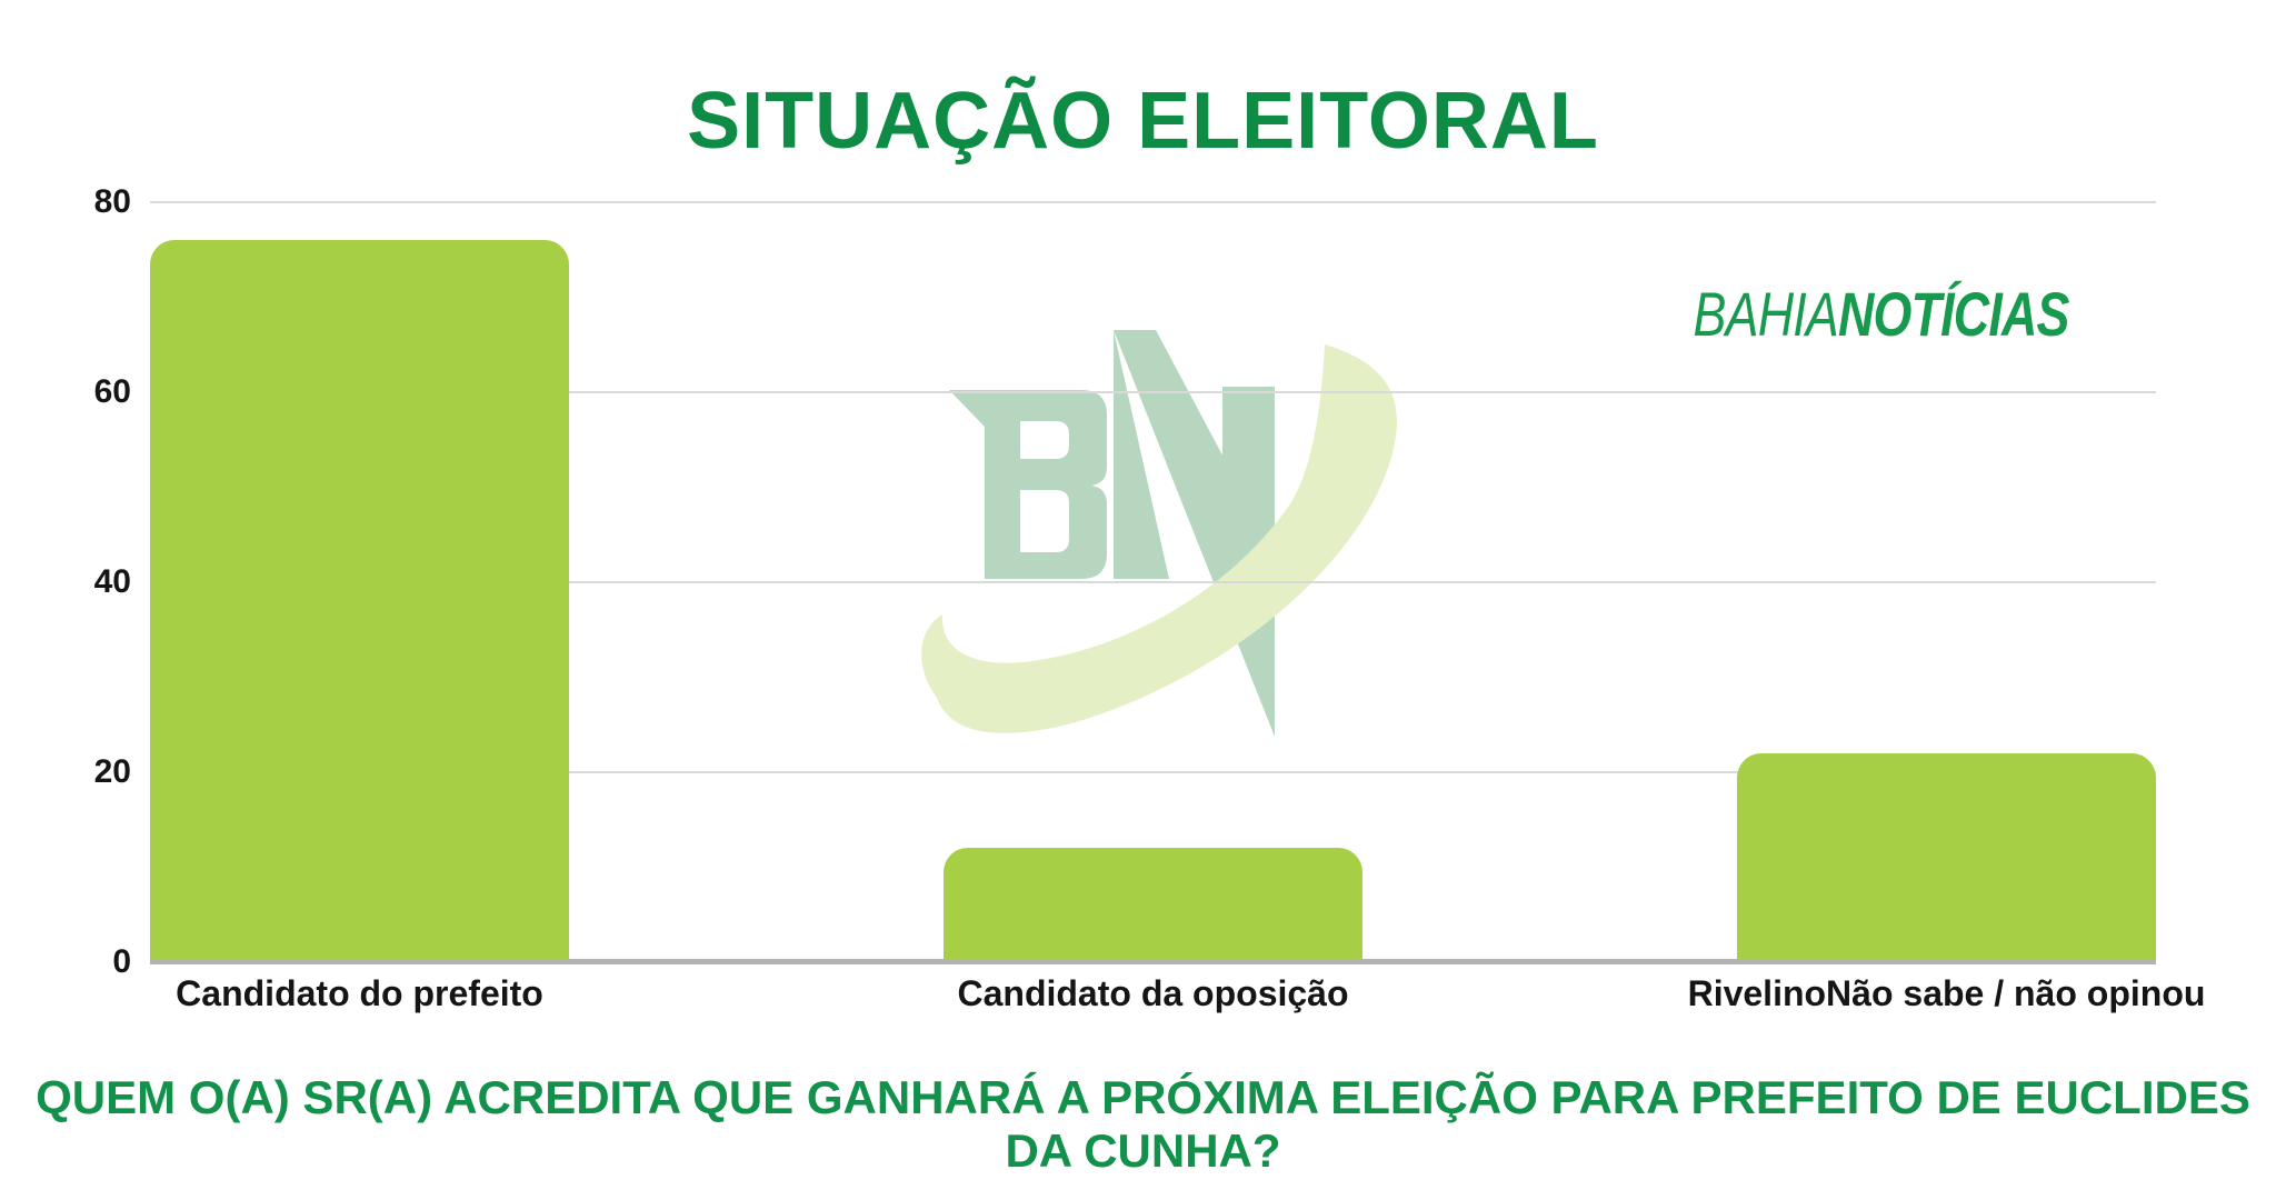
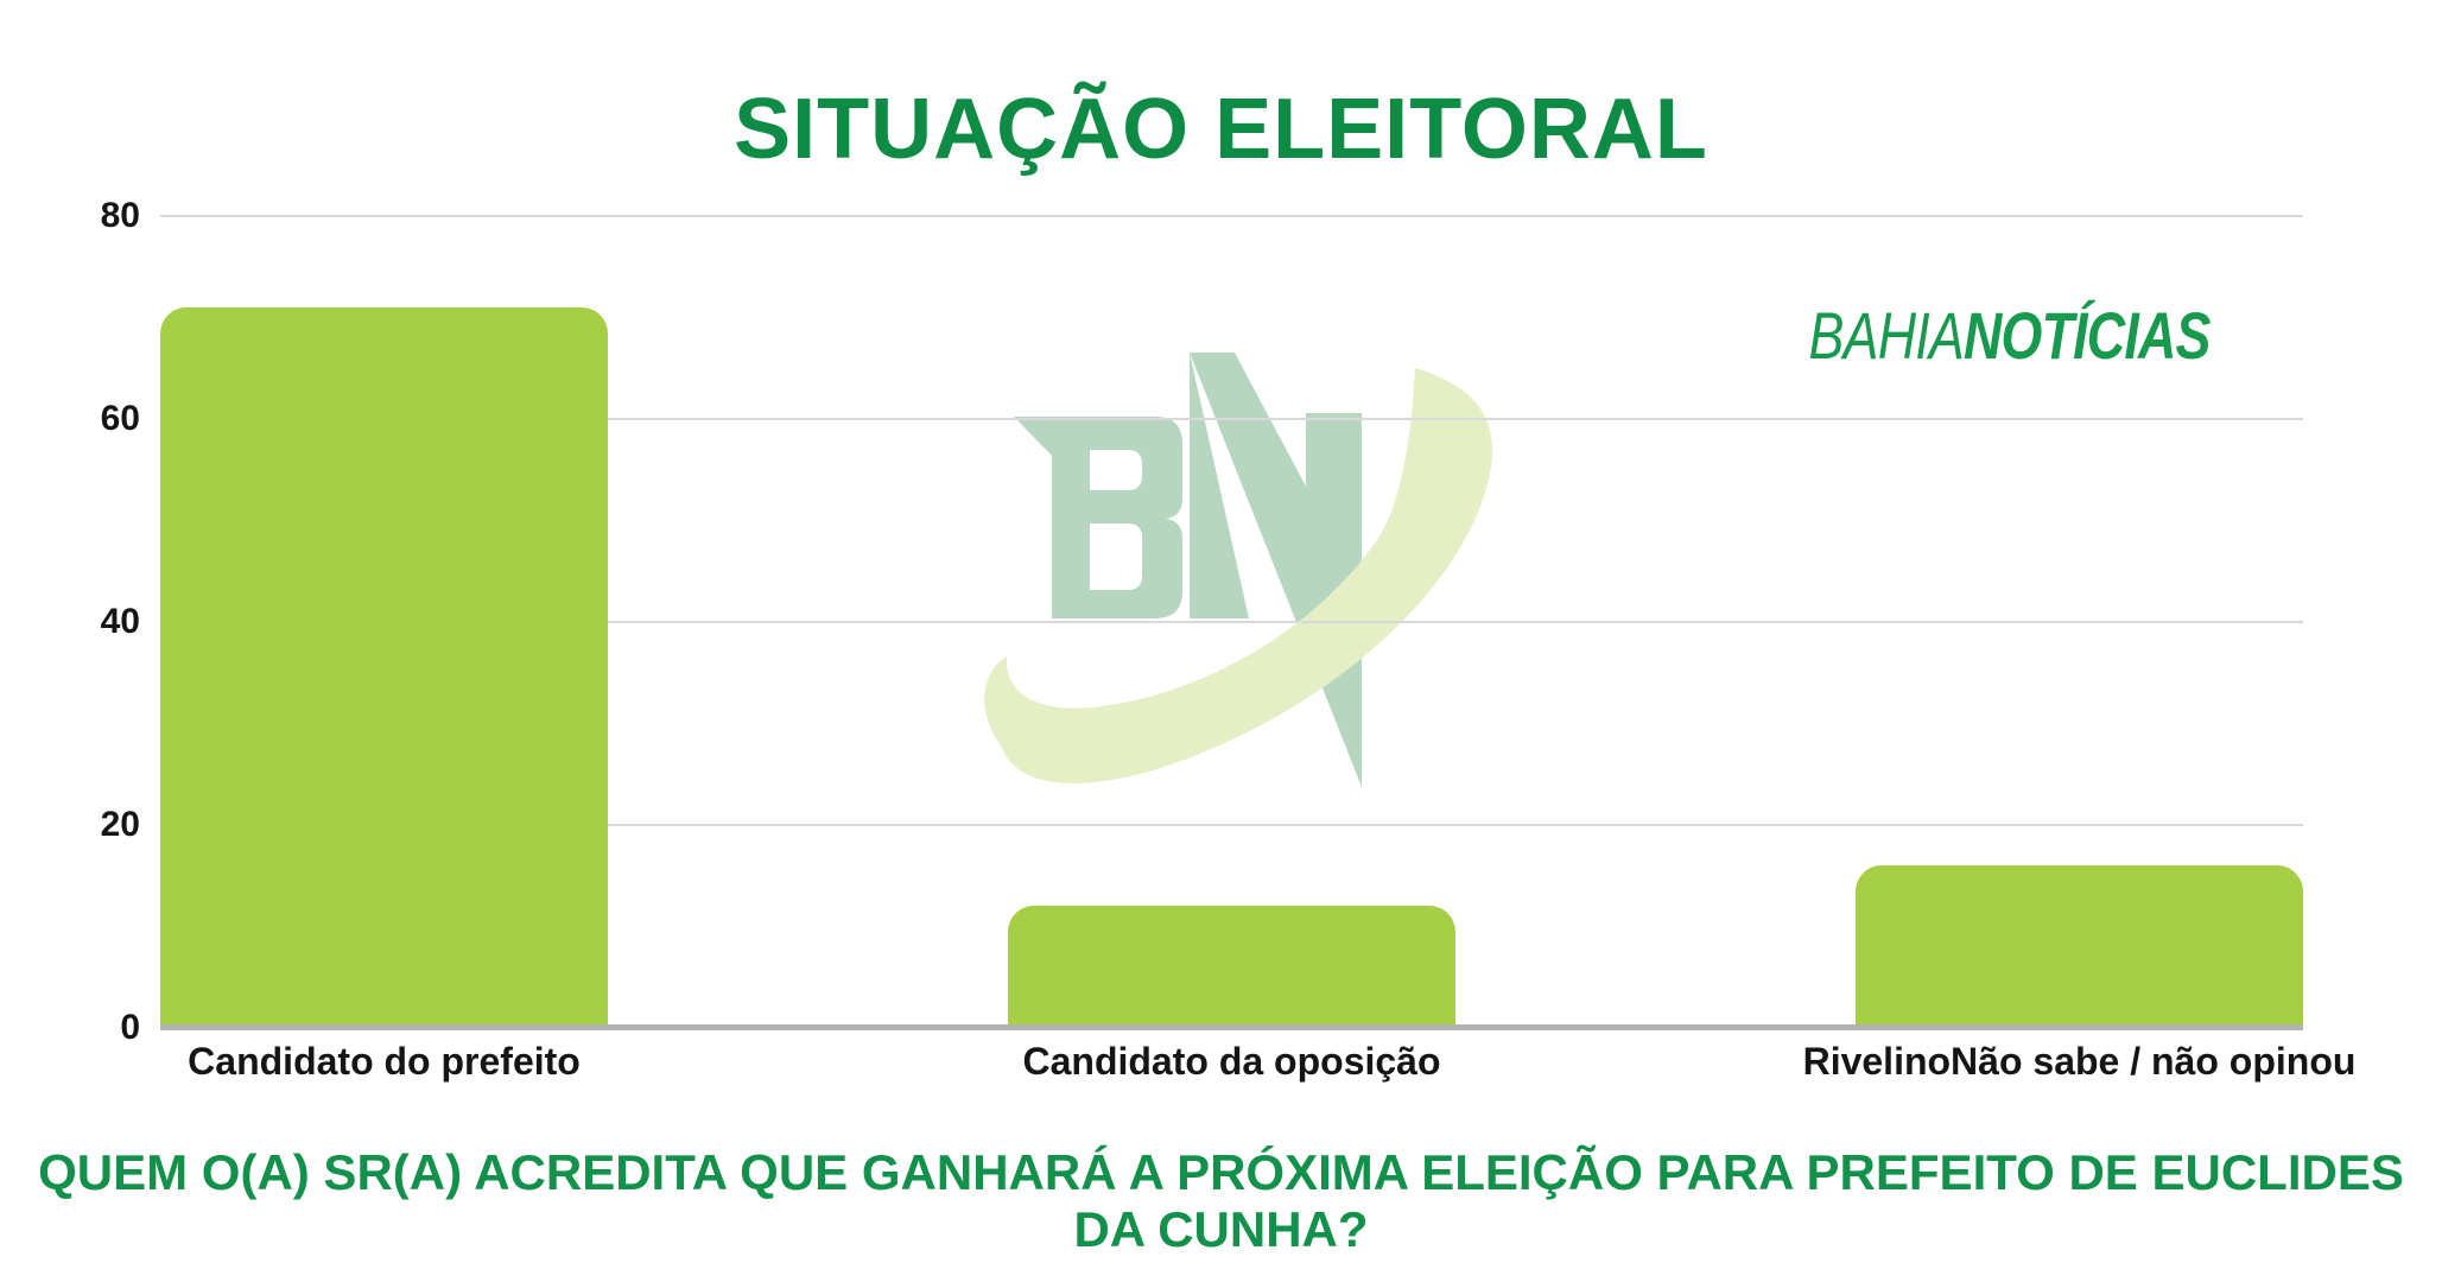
Candidato do prefeito: 76 -> 71
RivelinoNão sabe / não opinou: 22 -> 16
